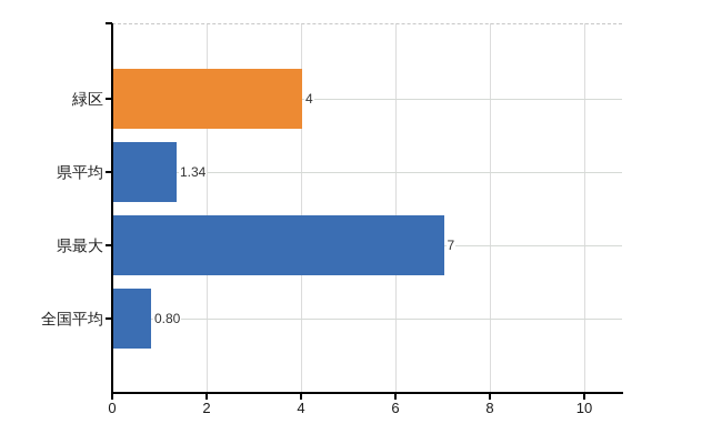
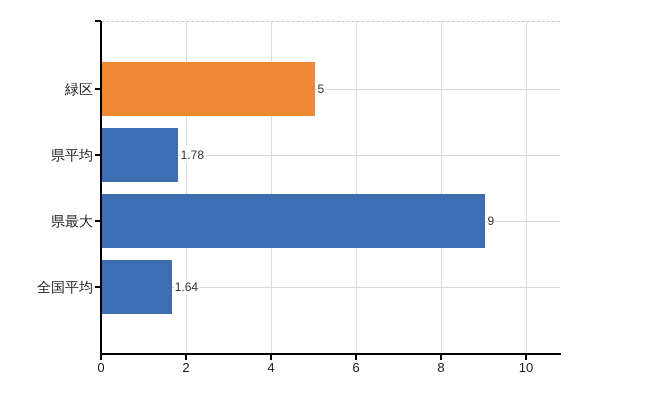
緑区: 4 -> 5
県平均: 1.34 -> 1.78
県最大: 7 -> 9
全国平均: 0.80 -> 1.64
